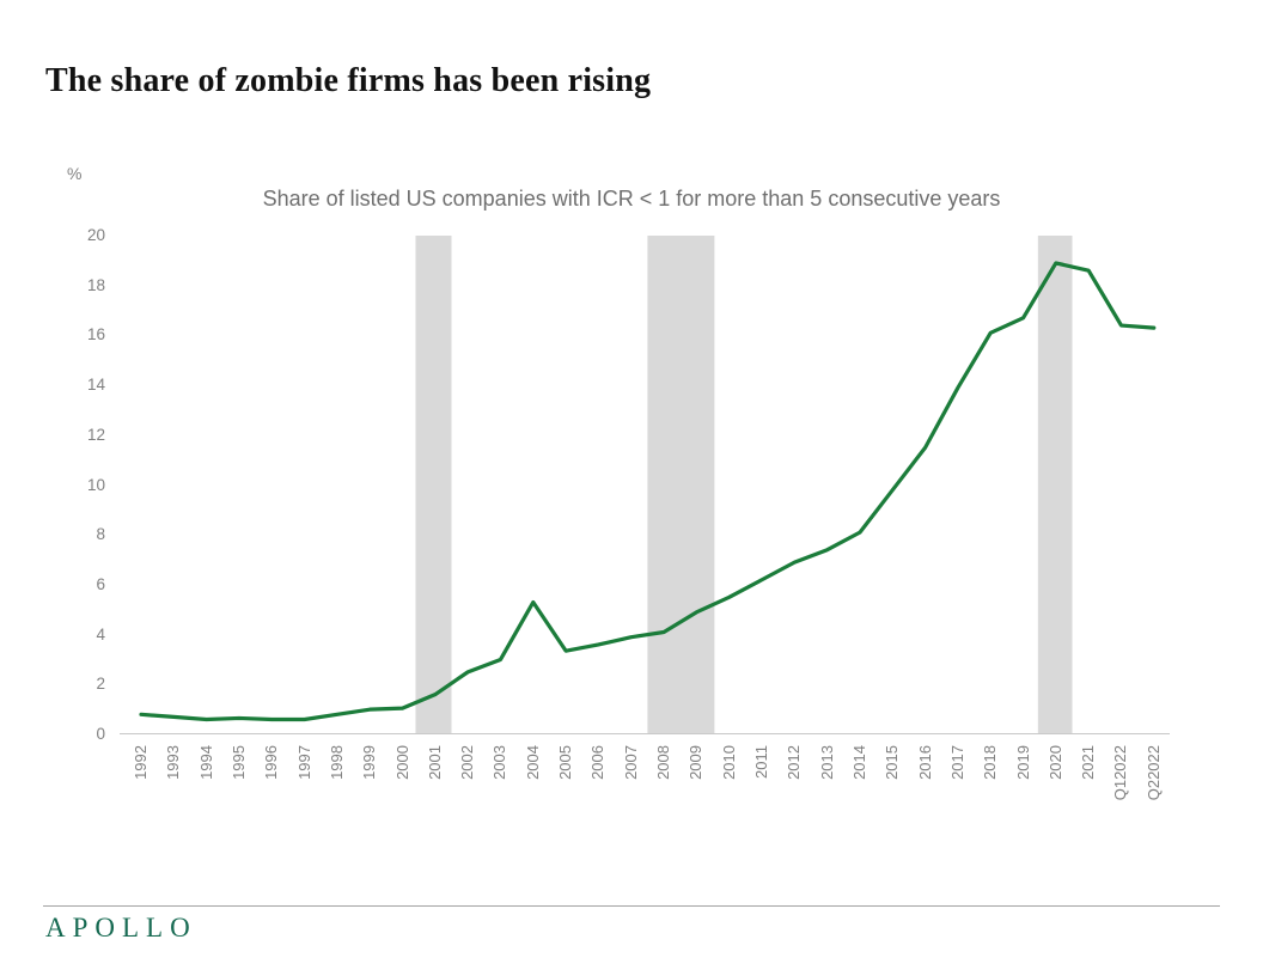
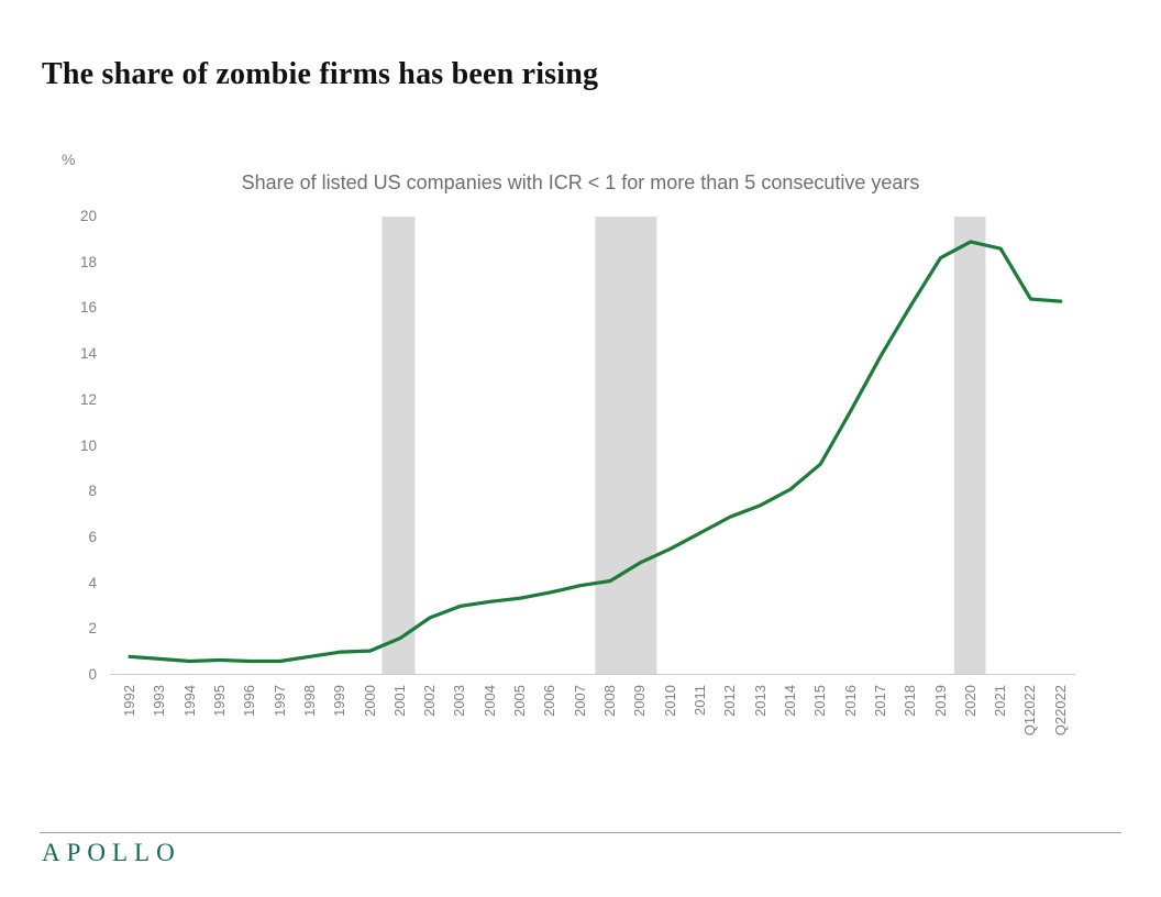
2004: 5.3 -> 3.2
2015: 9.8 -> 9.2
2019: 16.7 -> 18.2
